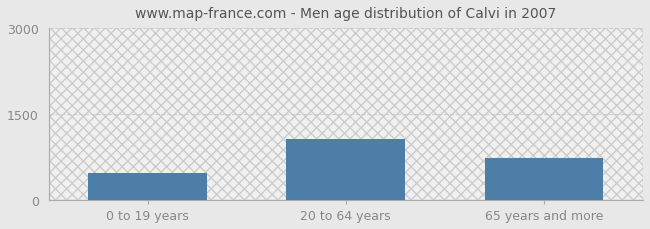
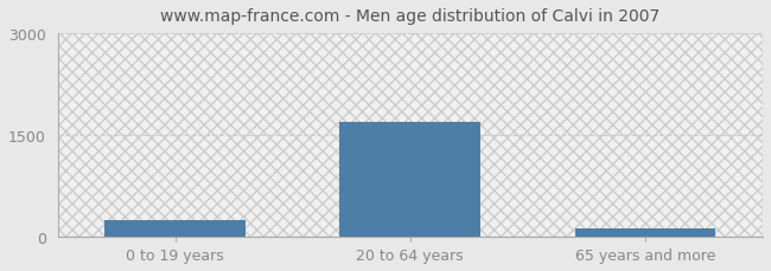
0 to 19 years: 480 -> 250
20 to 64 years: 1060 -> 1700
65 years and more: 740 -> 120
